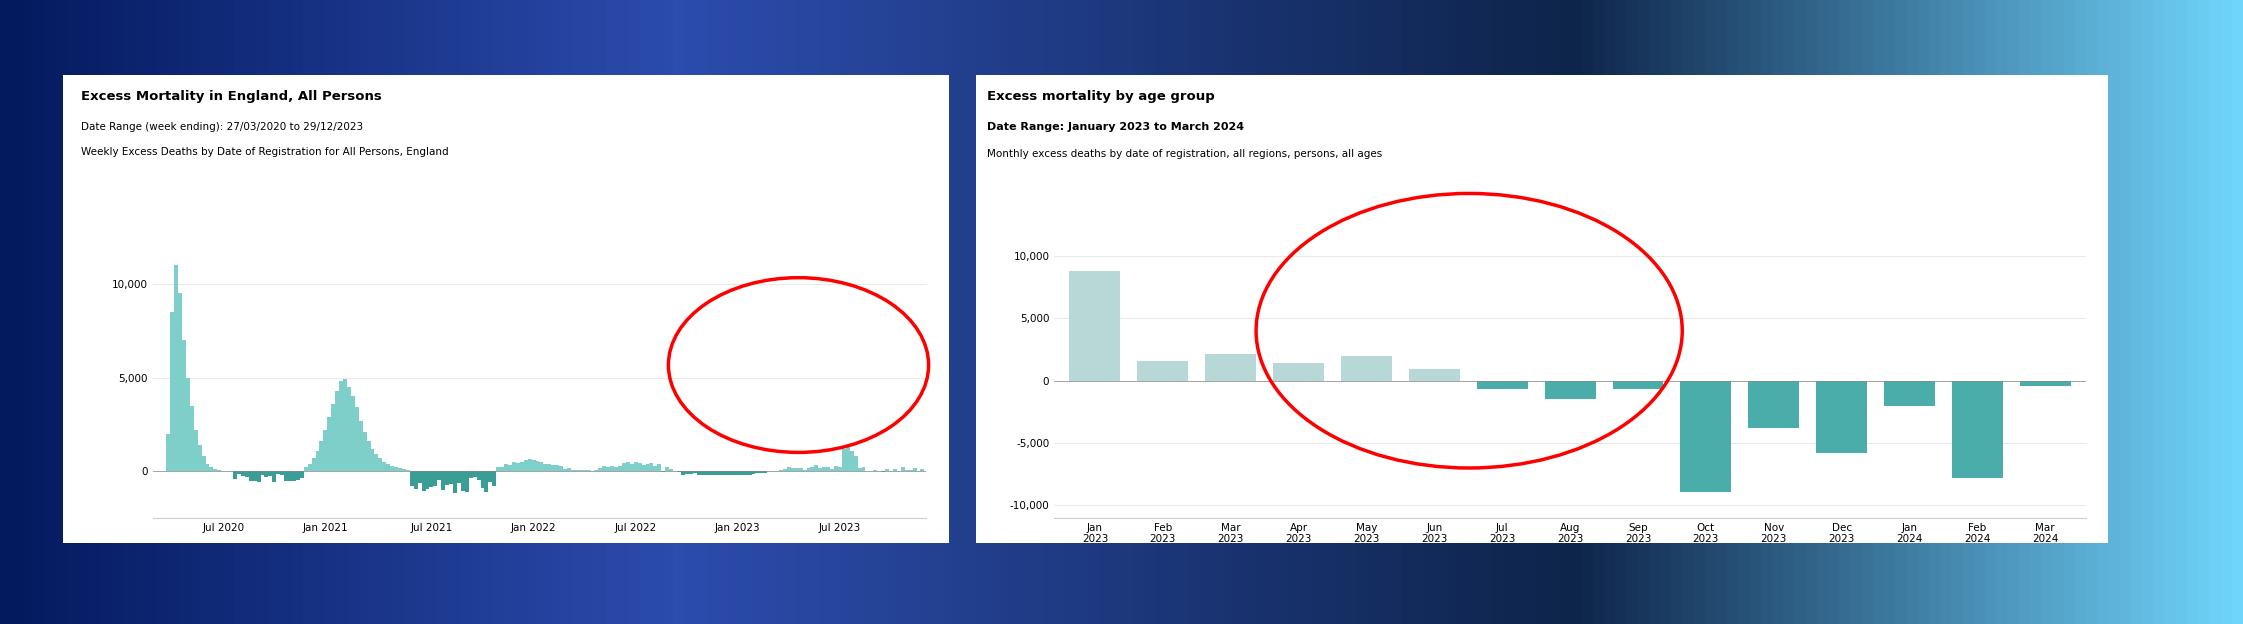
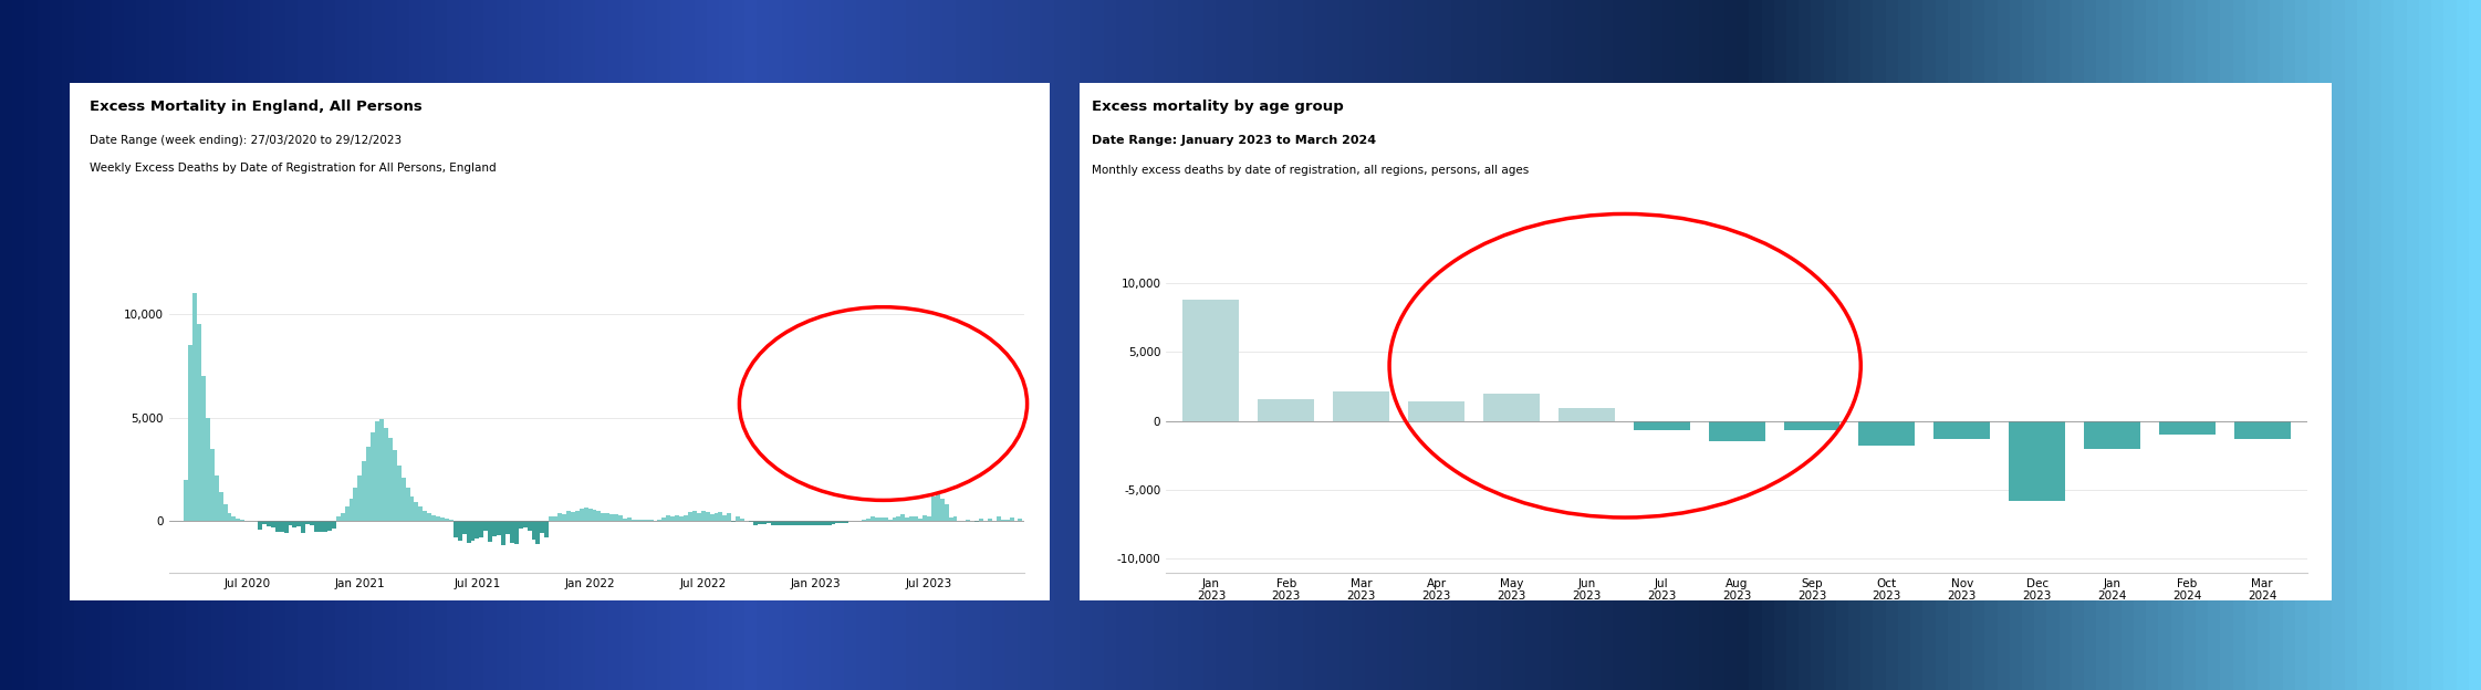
Oct 2023: -8,900 -> -1,800
Nov 2023: -3,800 -> -1,300
Feb 2024: -7,800 -> -1,000
Mar 2024: -400 -> -1,300
